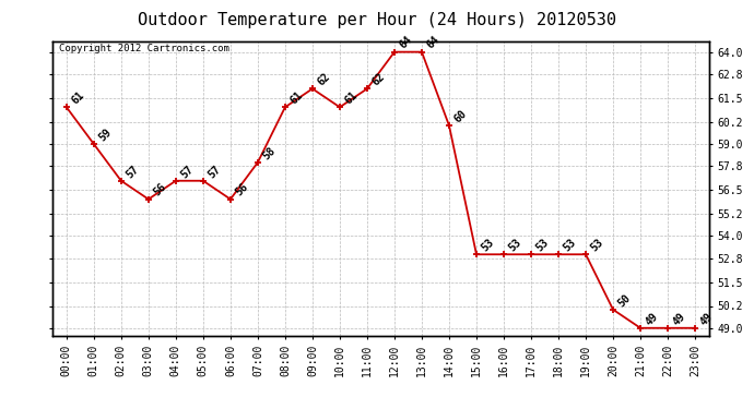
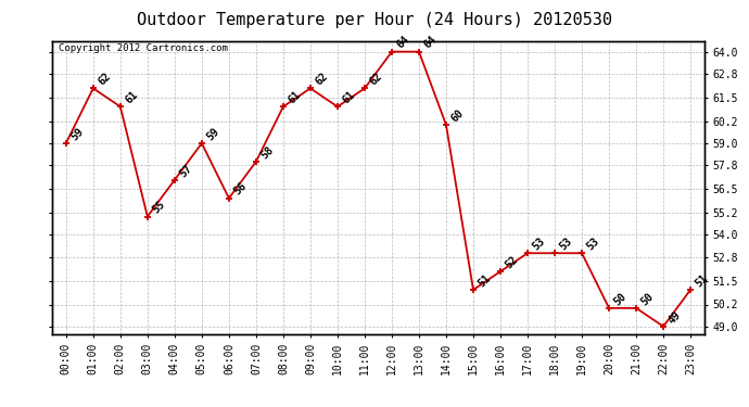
00:00: 61 -> 59
01:00: 59 -> 62
02:00: 57 -> 61
03:00: 56 -> 55
05:00: 57 -> 59
15:00: 53 -> 51
16:00: 53 -> 52
21:00: 49 -> 50
23:00: 49 -> 51
